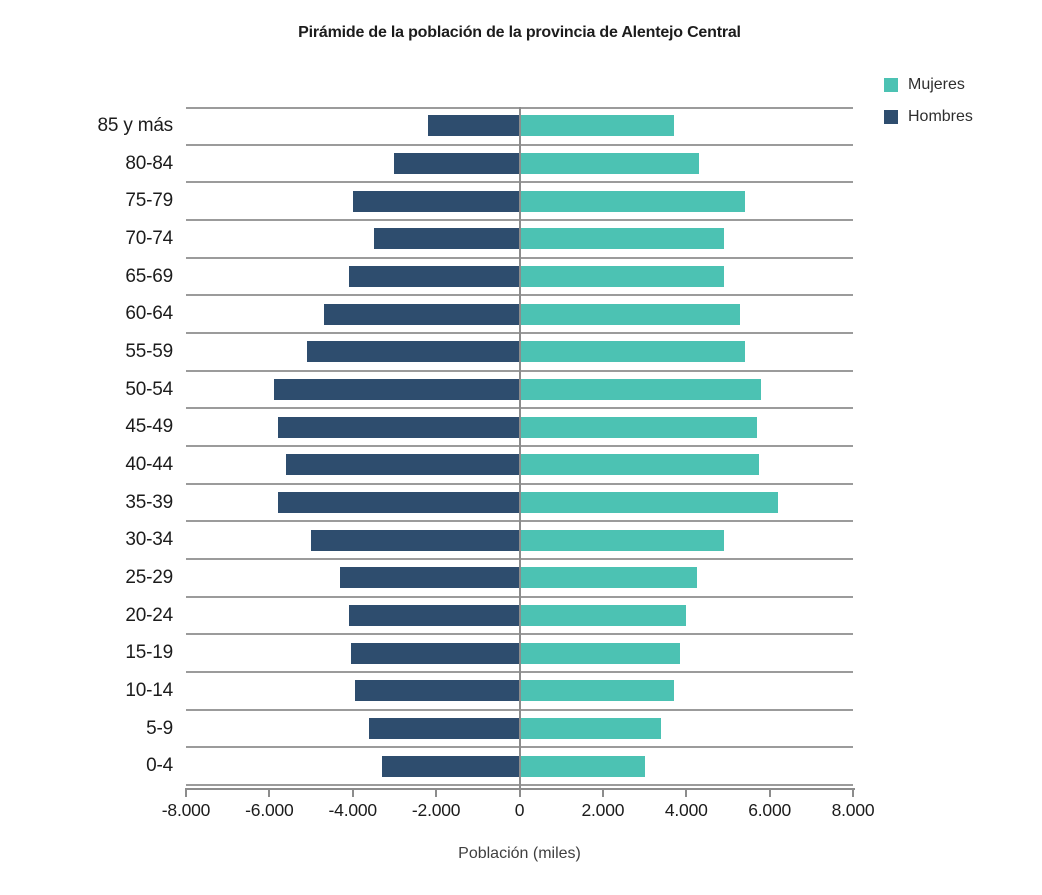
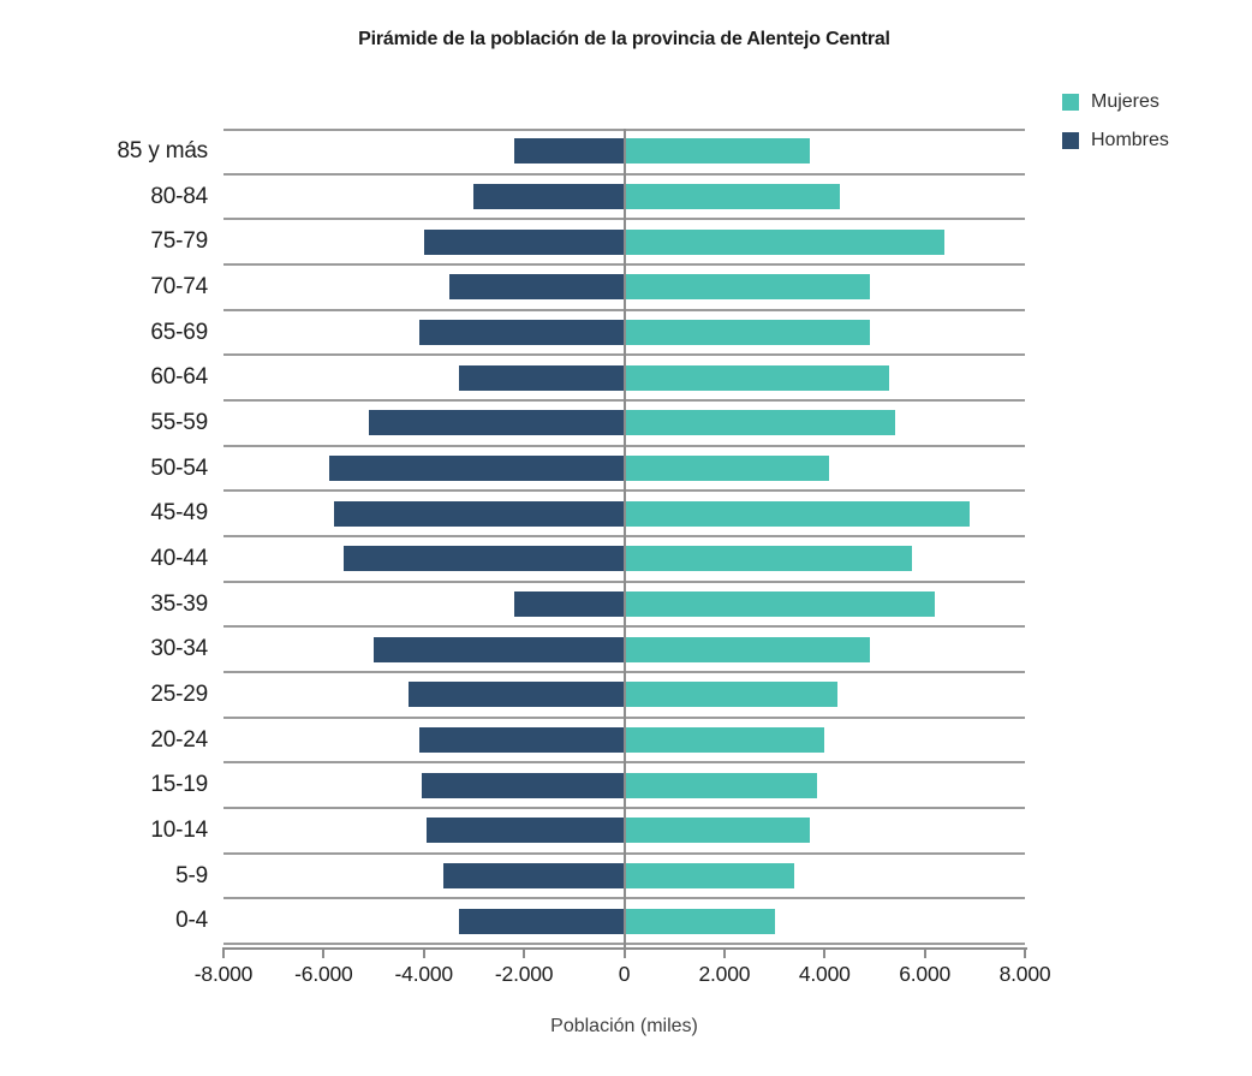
Mujeres/75-79: 5400 -> 6400
Hombres/60-64: -4700 -> -3300
Mujeres/50-54: 5800 -> 4100
Mujeres/45-49: 5700 -> 6900
Hombres/35-39: -5800 -> -2200
